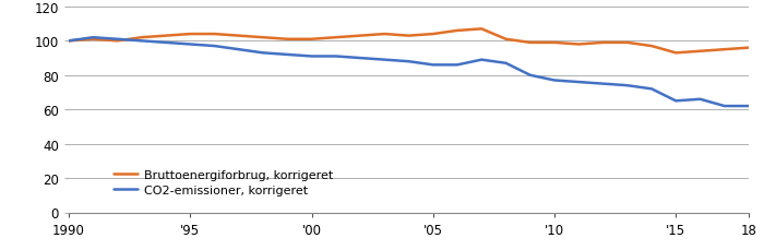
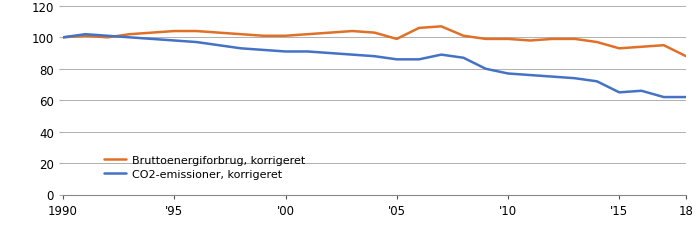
Bruttoenergiforbrug, korrigeret/'05: 104 -> 99
Bruttoenergiforbrug, korrigeret/18: 96 -> 88
